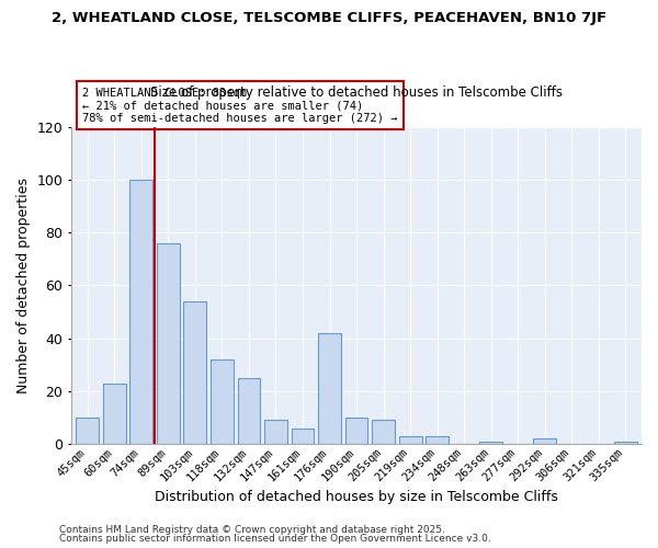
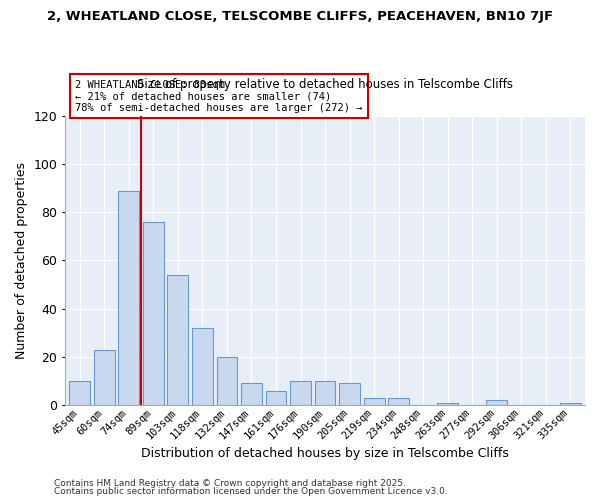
74sqm: 100 -> 89
132sqm: 25 -> 20
176sqm: 42 -> 10
